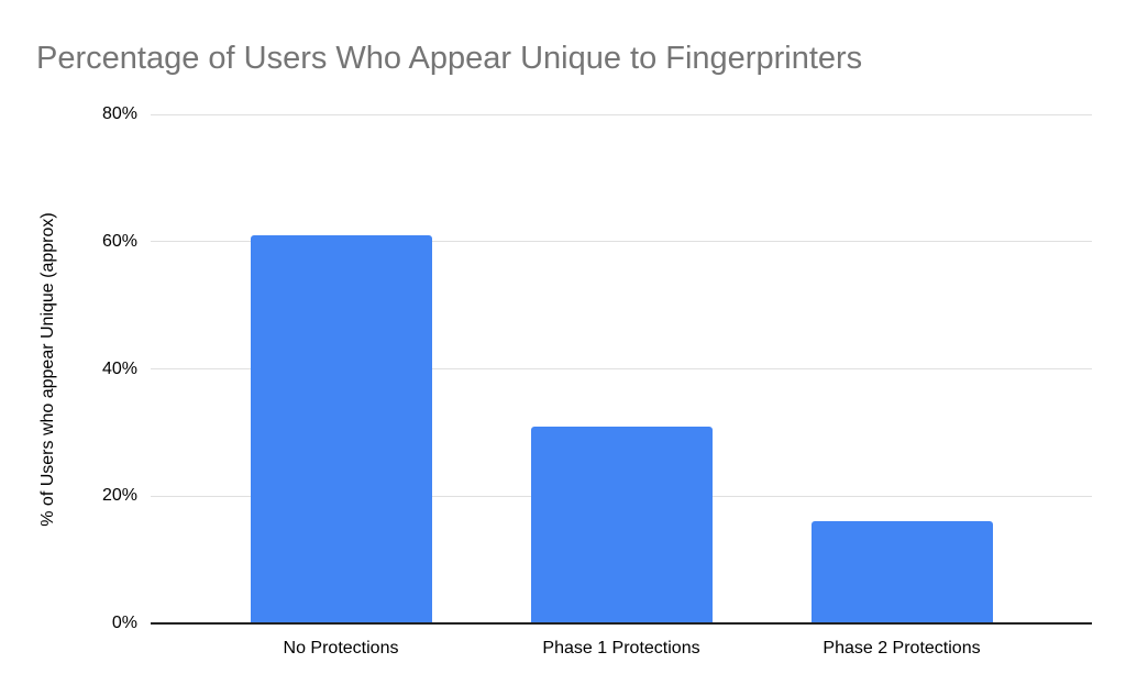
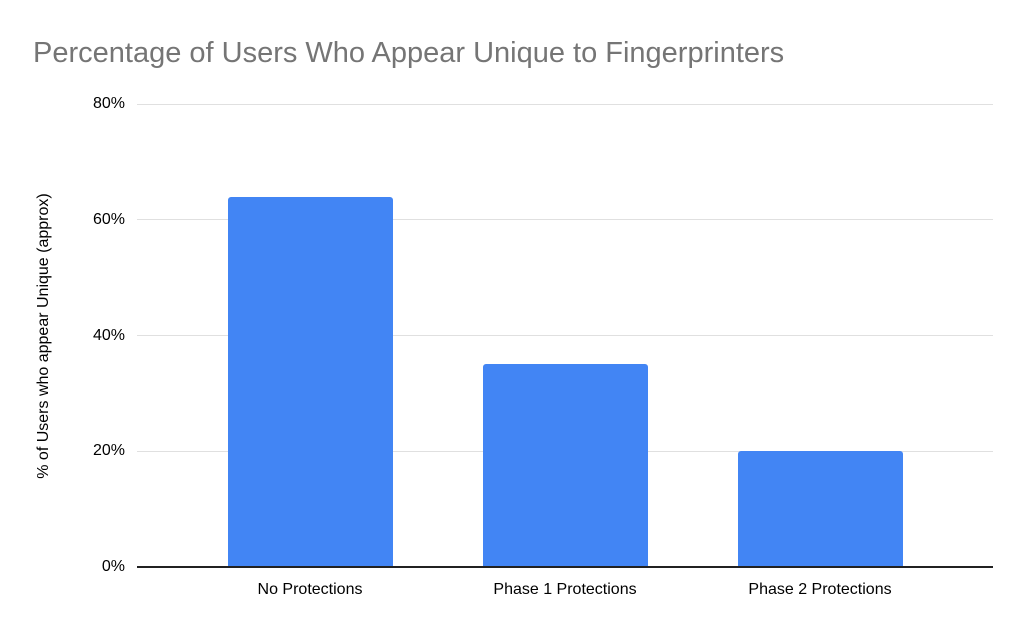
No Protections: 61% -> 64%
Phase 1 Protections: 31% -> 35%
Phase 2 Protections: 16% -> 20%
